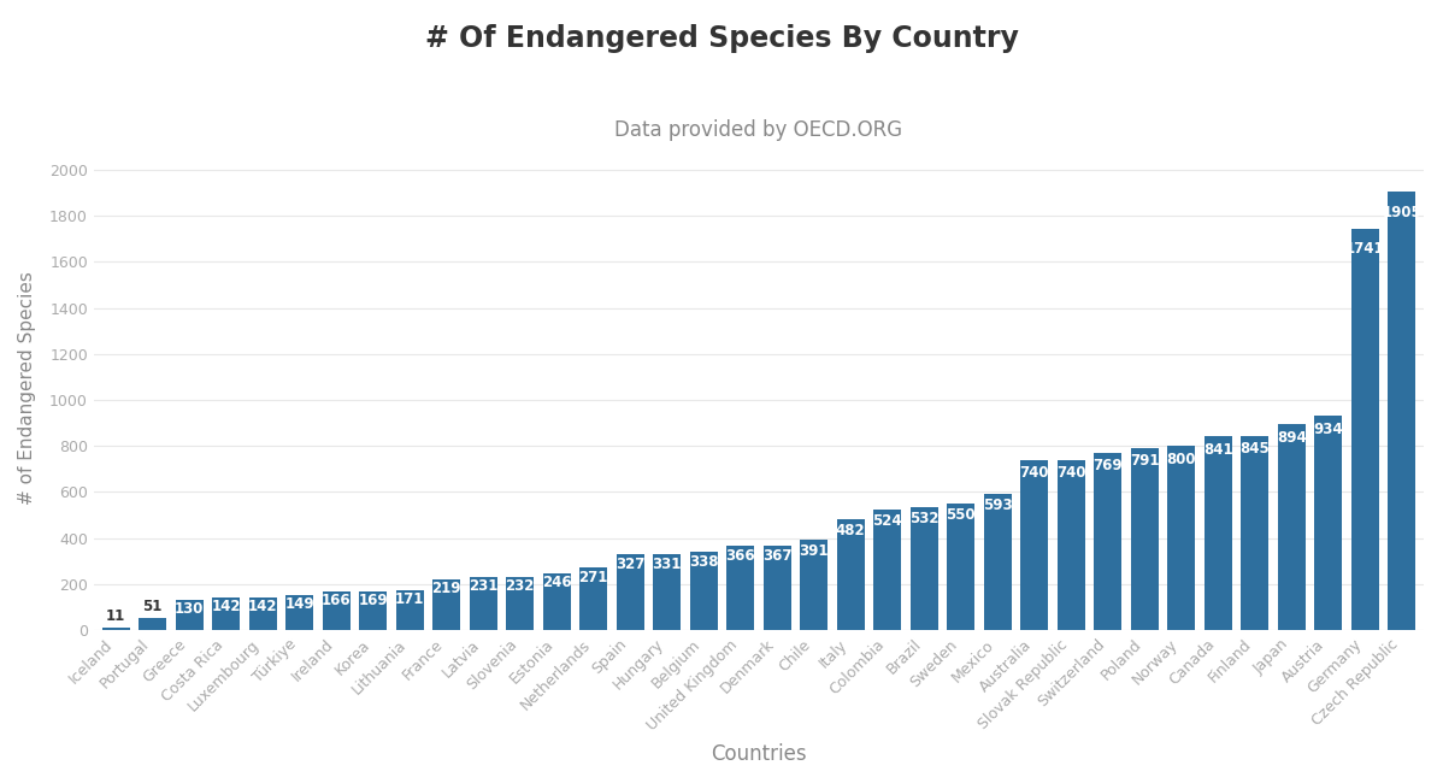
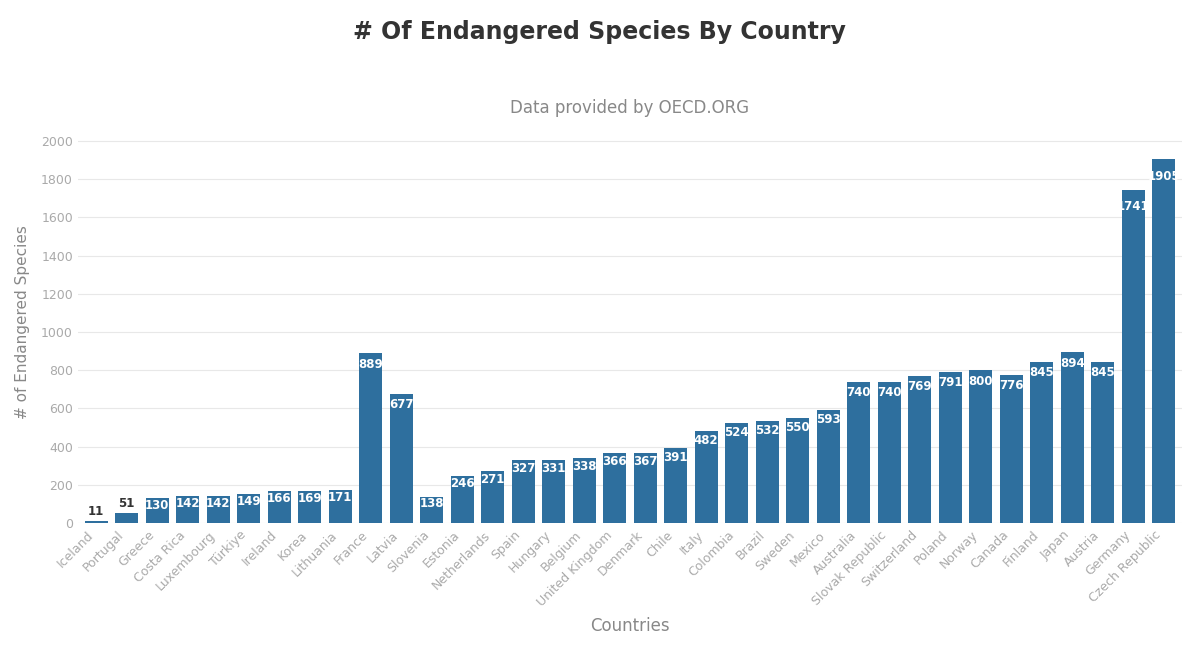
France: 219 -> 889
Latvia: 231 -> 677
Slovenia: 232 -> 138
Canada: 841 -> 776
Austria: 934 -> 845
